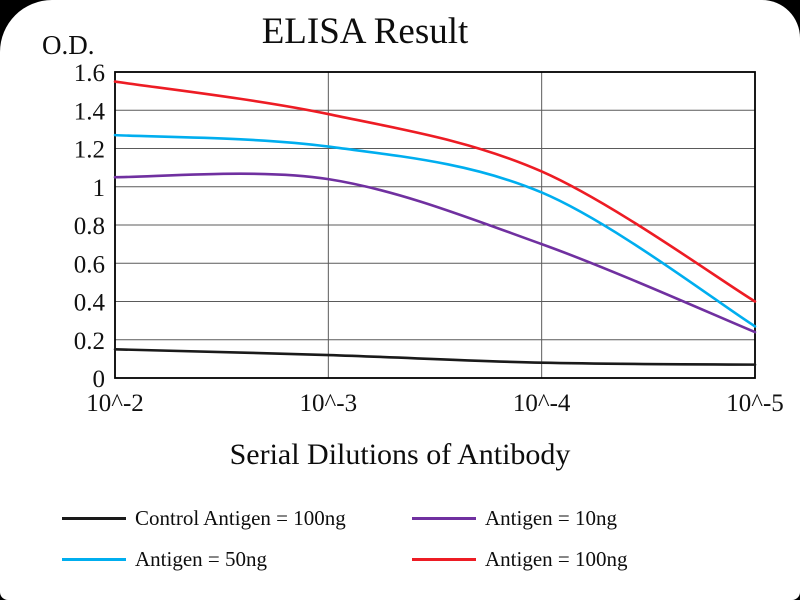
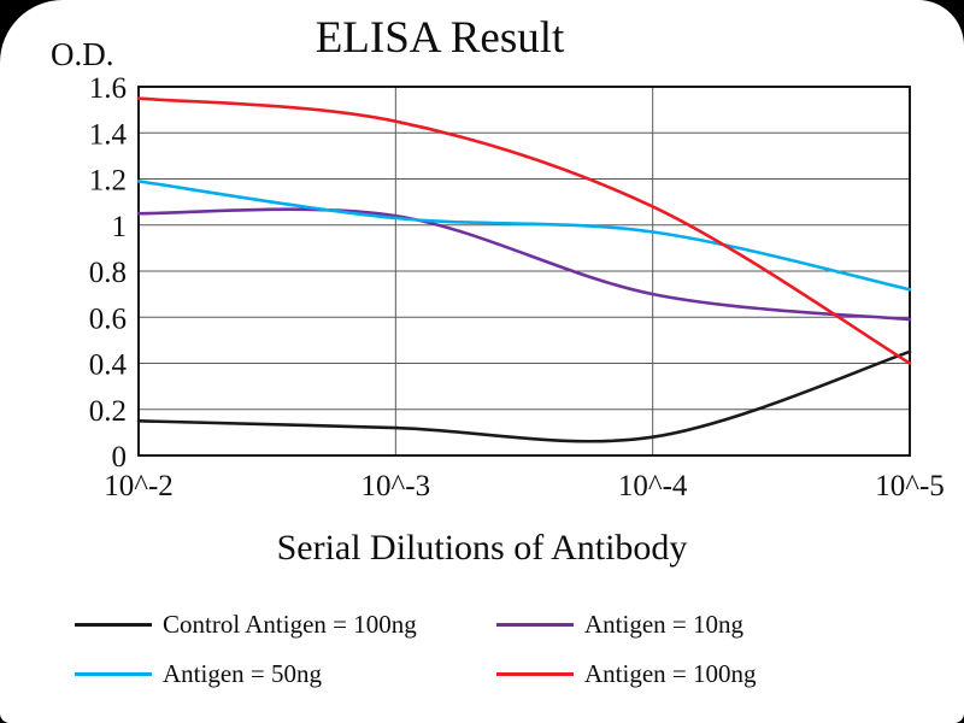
Antigen = 50ng/10^-2: 1.27 -> 1.19
Antigen = 50ng/10^-3: 1.21 -> 1.03
Antigen = 100ng/10^-3: 1.38 -> 1.45
Control Antigen = 100ng/10^-5: 0.07 -> 0.45
Antigen = 10ng/10^-5: 0.24 -> 0.59
Antigen = 50ng/10^-5: 0.27 -> 0.72
